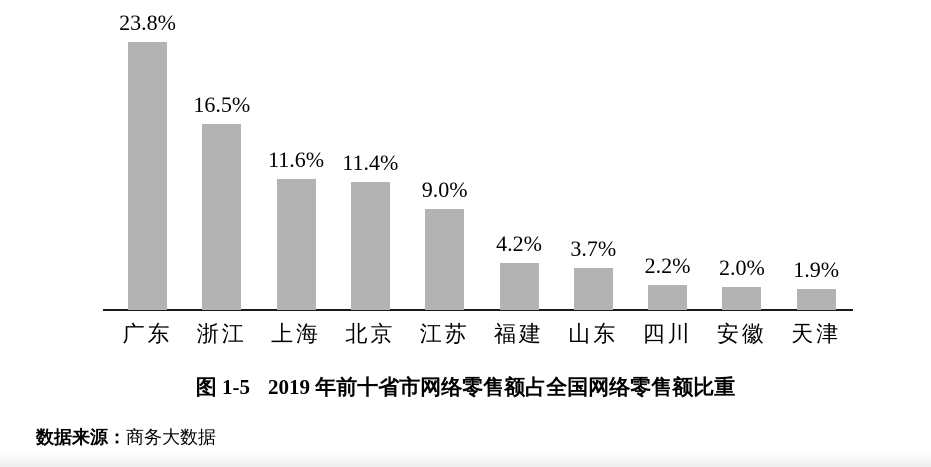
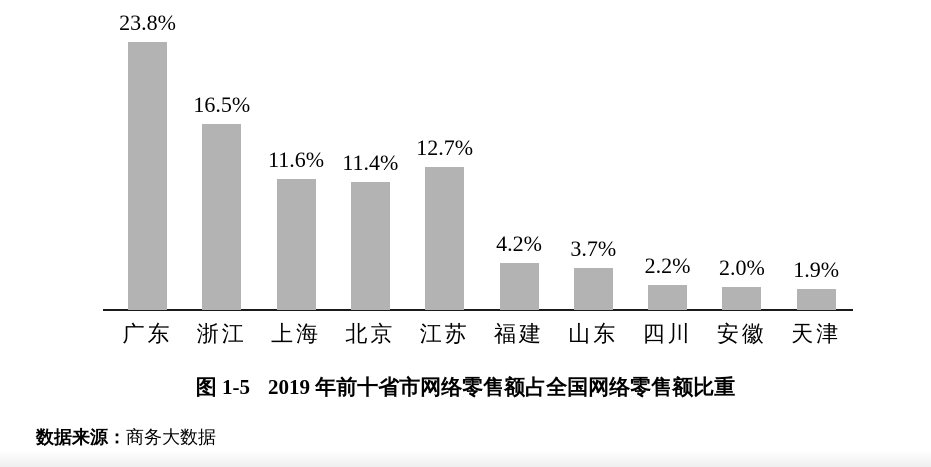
江苏: 9.0% -> 12.7%
